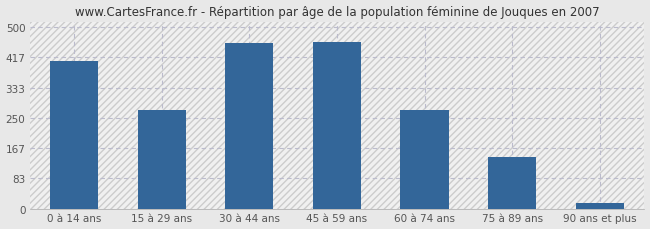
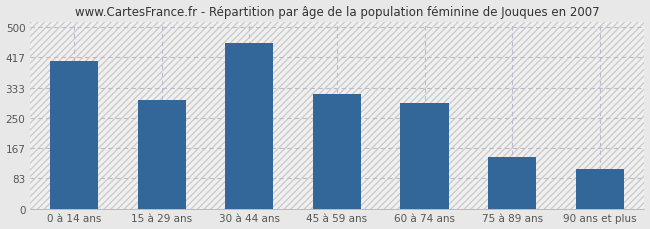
15 à 29 ans: 272 -> 300
45 à 59 ans: 458 -> 315
60 à 74 ans: 272 -> 290
90 ans et plus: 15 -> 110
